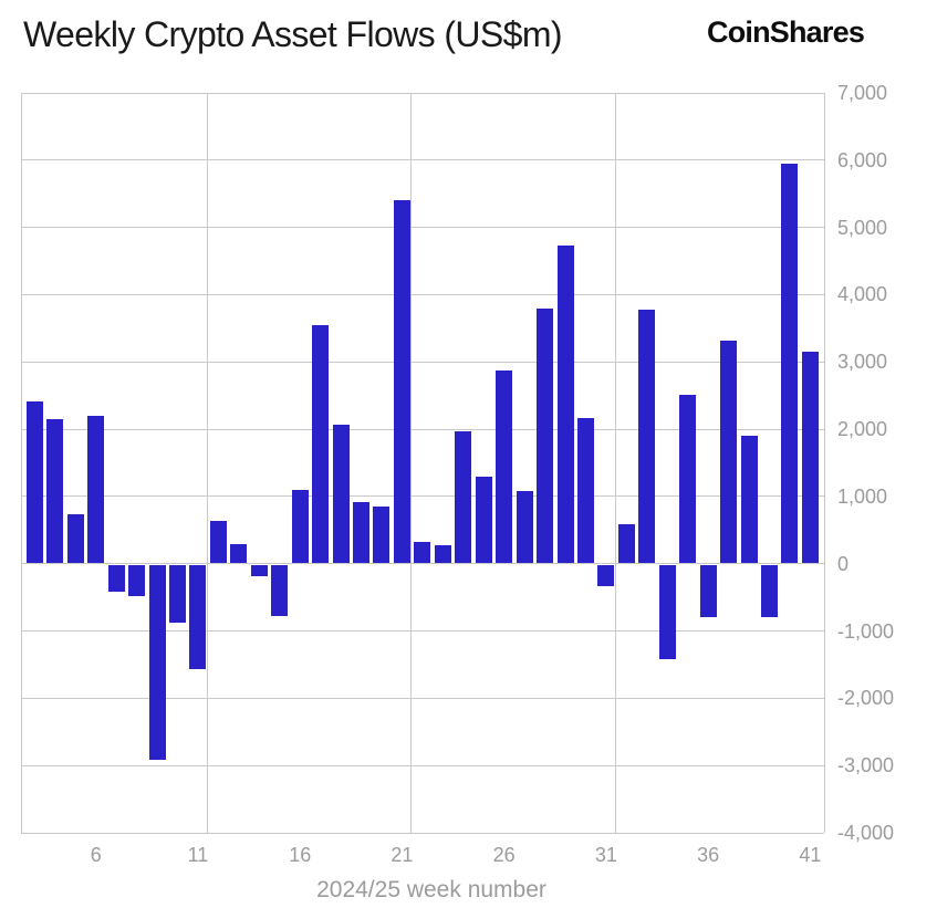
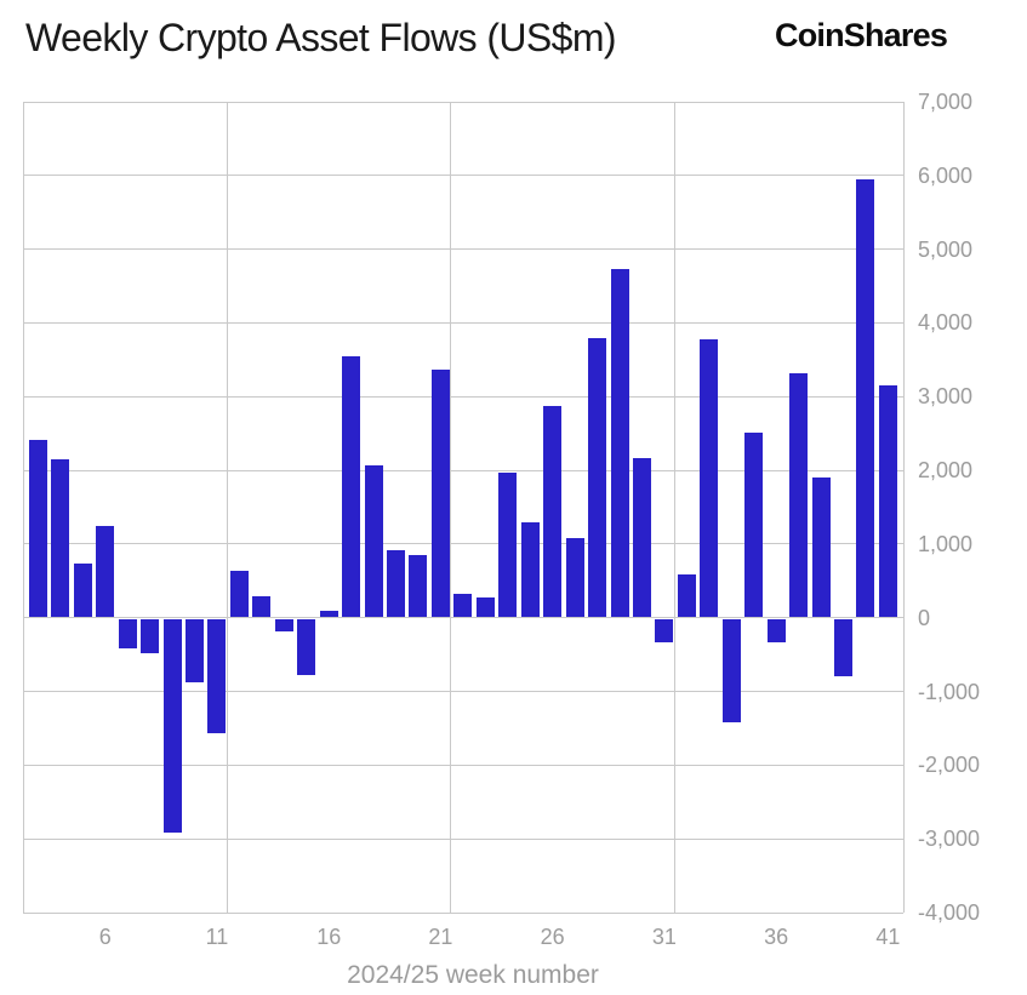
6: 2200 -> 1200
16: 1100 -> 100
21: 5400 -> 3400
36: -800 -> -300
